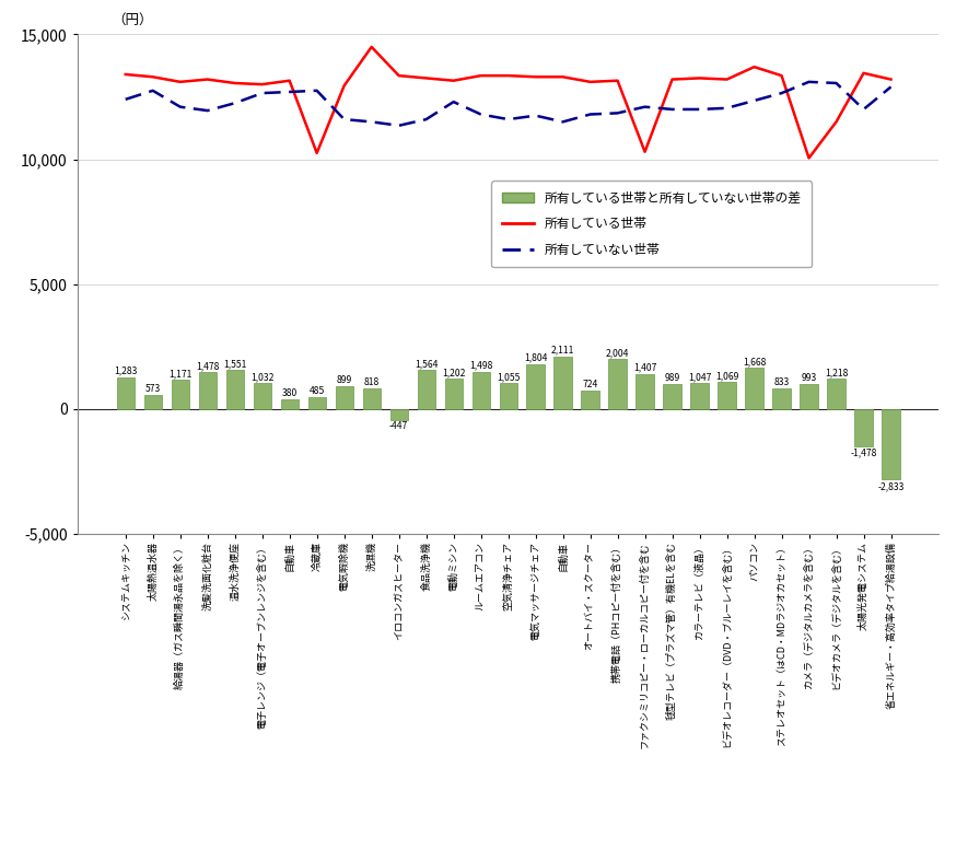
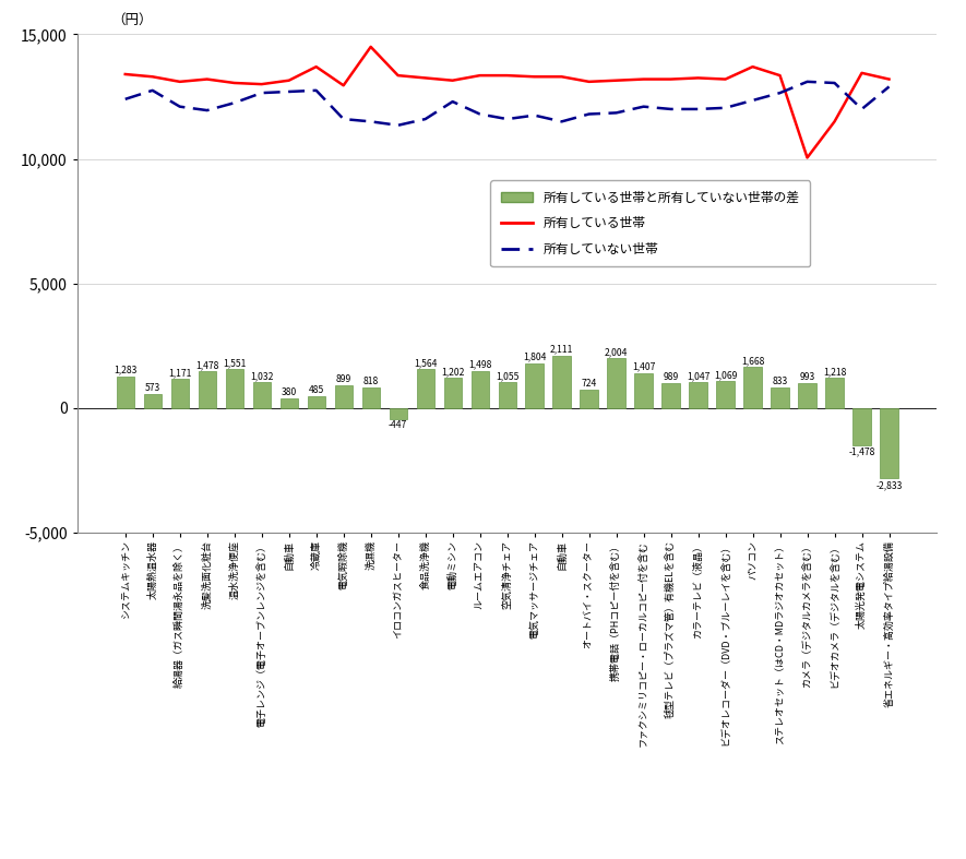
所有している世帯/冷蔵庫: 10,250 -> 13,700
所有している世帯/ファクシミリコピー・ローカルコピー付を含む: 10,300 -> 13,200
